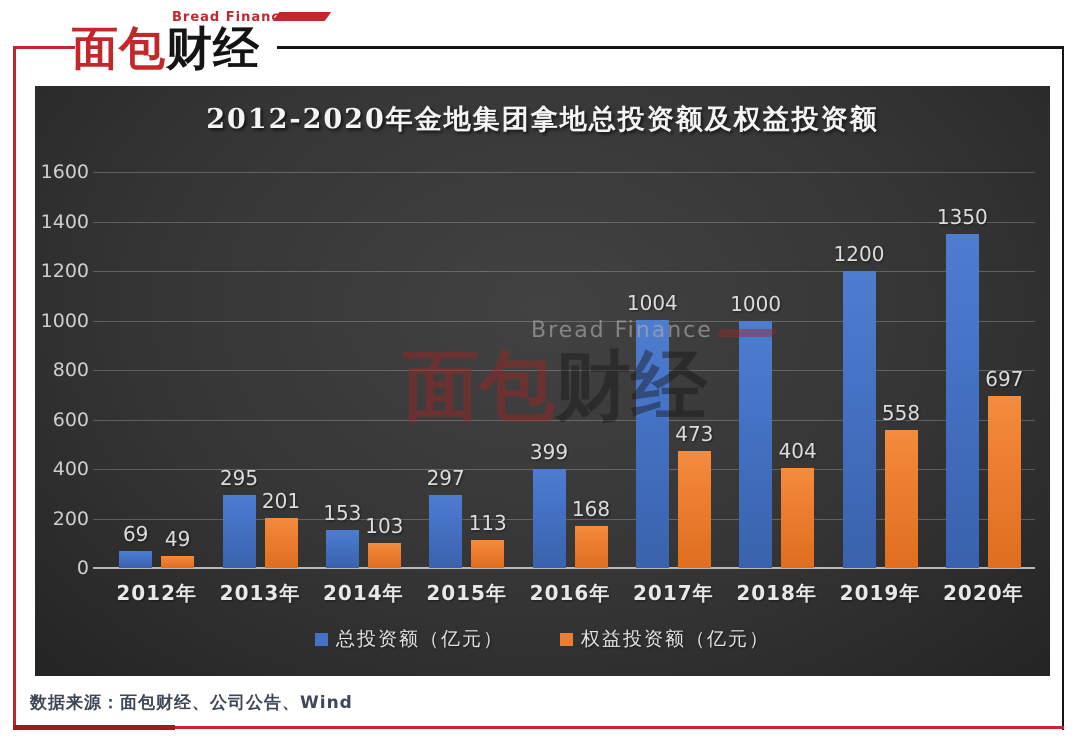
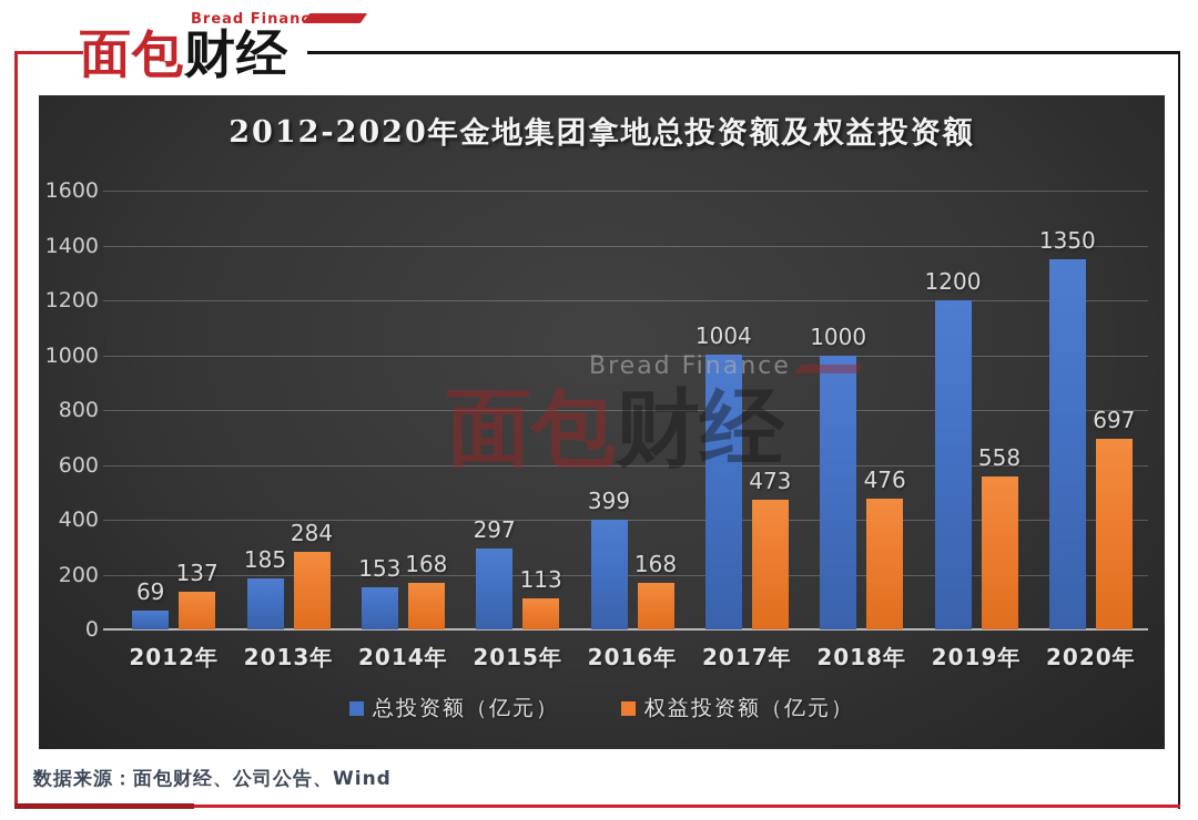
权益投资额（亿元）/2012年: 49 -> 137
总投资额（亿元）/2013年: 295 -> 185
权益投资额（亿元）/2013年: 201 -> 284
权益投资额（亿元）/2014年: 103 -> 168
权益投资额（亿元）/2018年: 404 -> 476
